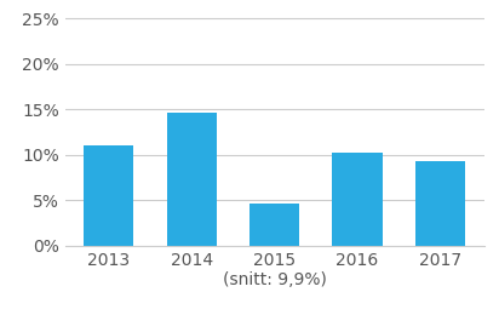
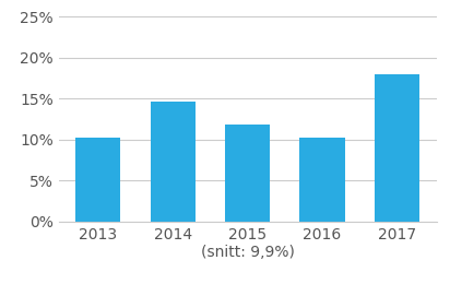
2013: 11.1% -> 10.2%
2015: 4.6% -> 11.8%
2017: 9.3% -> 18.0%
